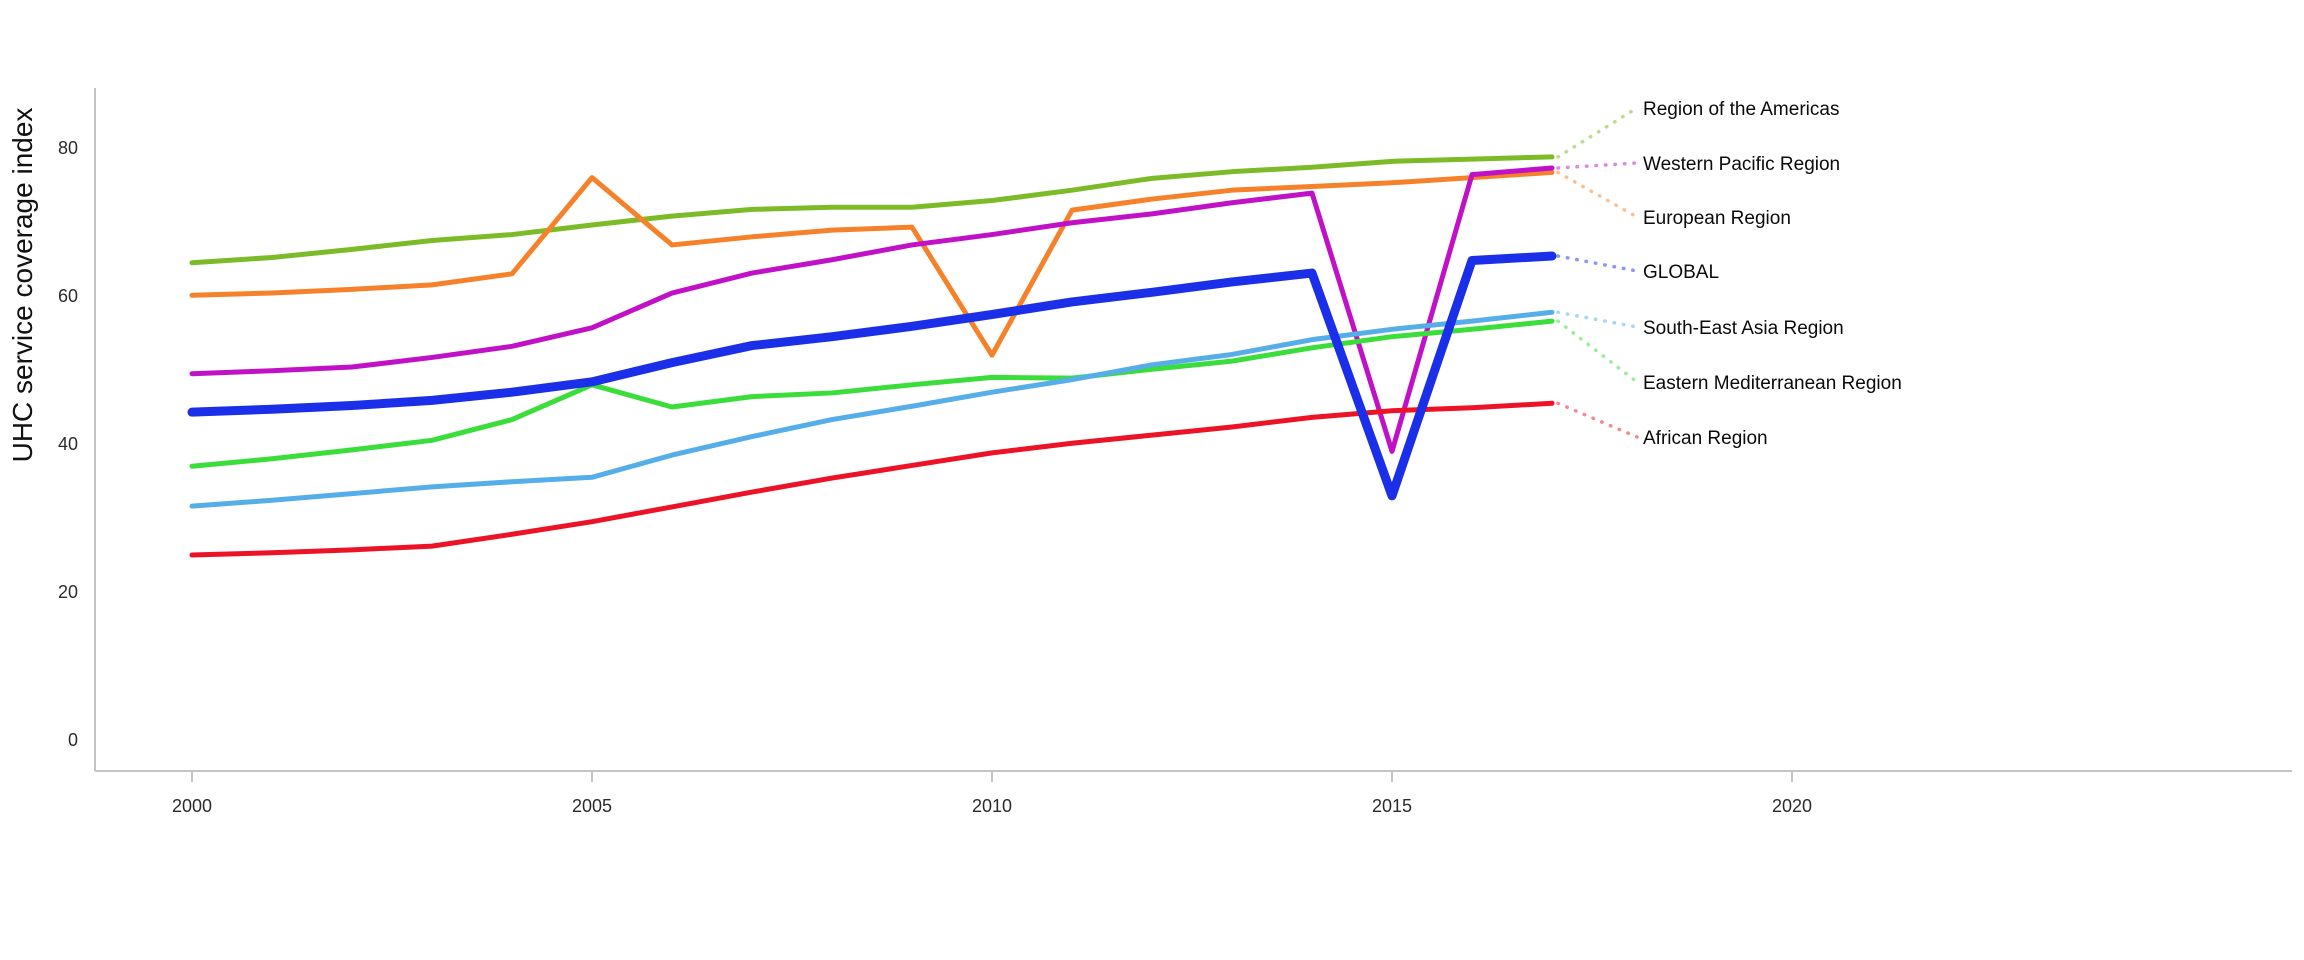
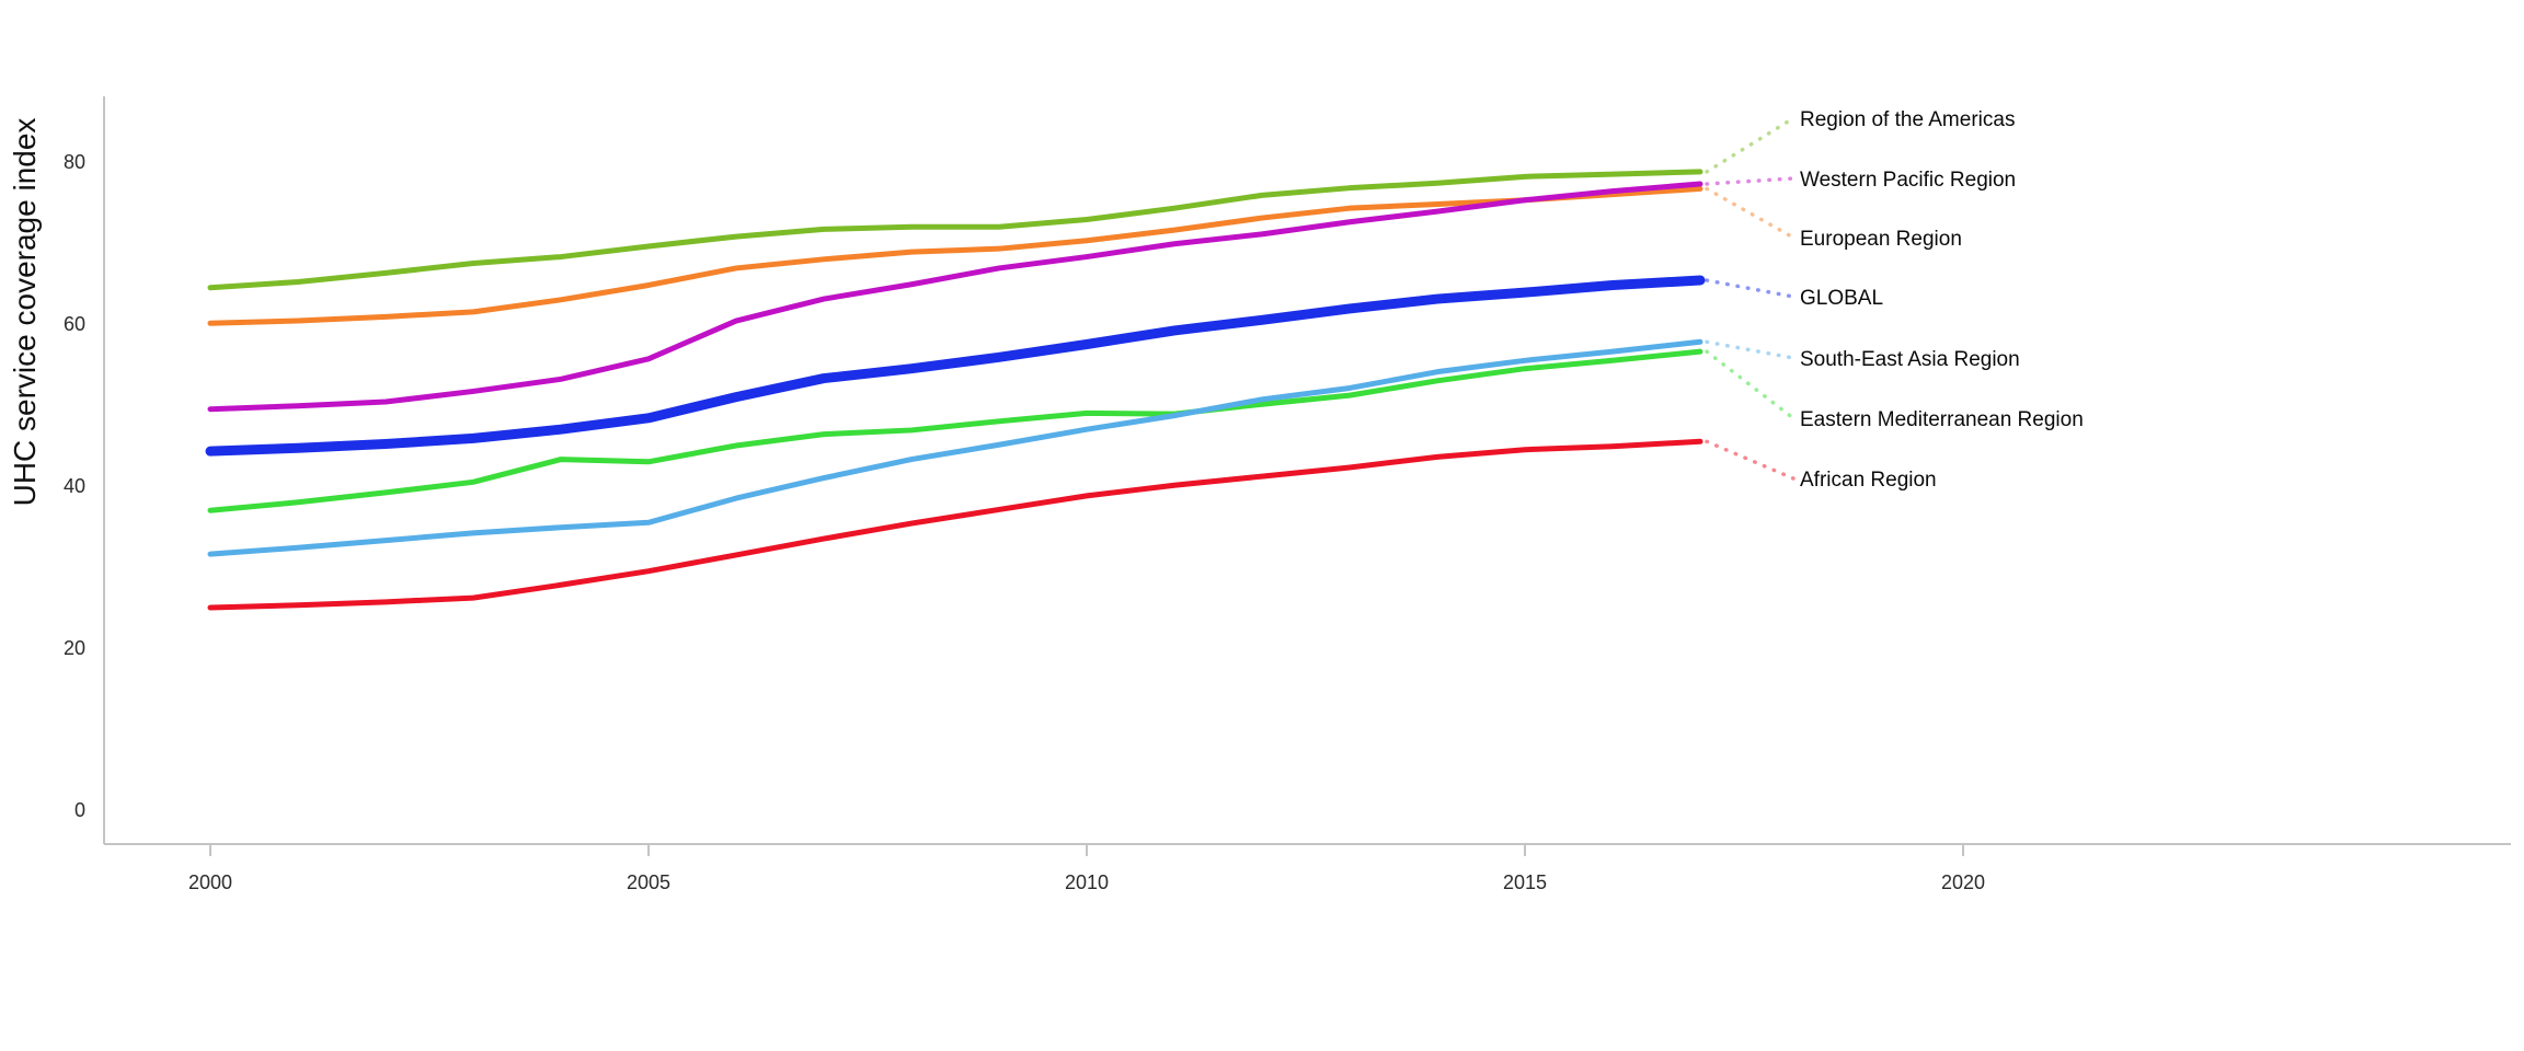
European Region/2005: 76 -> 65
Eastern Mediterranean Region/2005: 48 -> 43
European Region/2010: 52 -> 70
Western Pacific Region/2015: 39 -> 75
GLOBAL/2015: 33 -> 64
